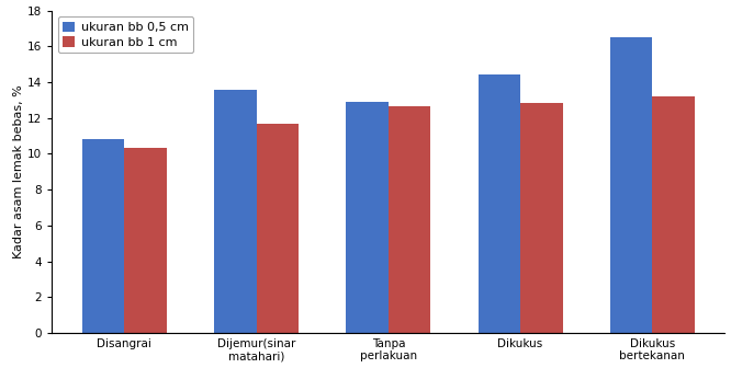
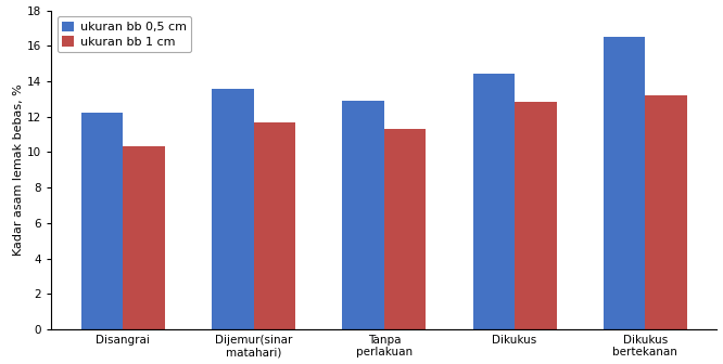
ukuran bb 0,5 cm/Disangrai: 10.8 -> 12.2
ukuran bb 1 cm/Tanpa perlakuan: 12.7 -> 11.3
